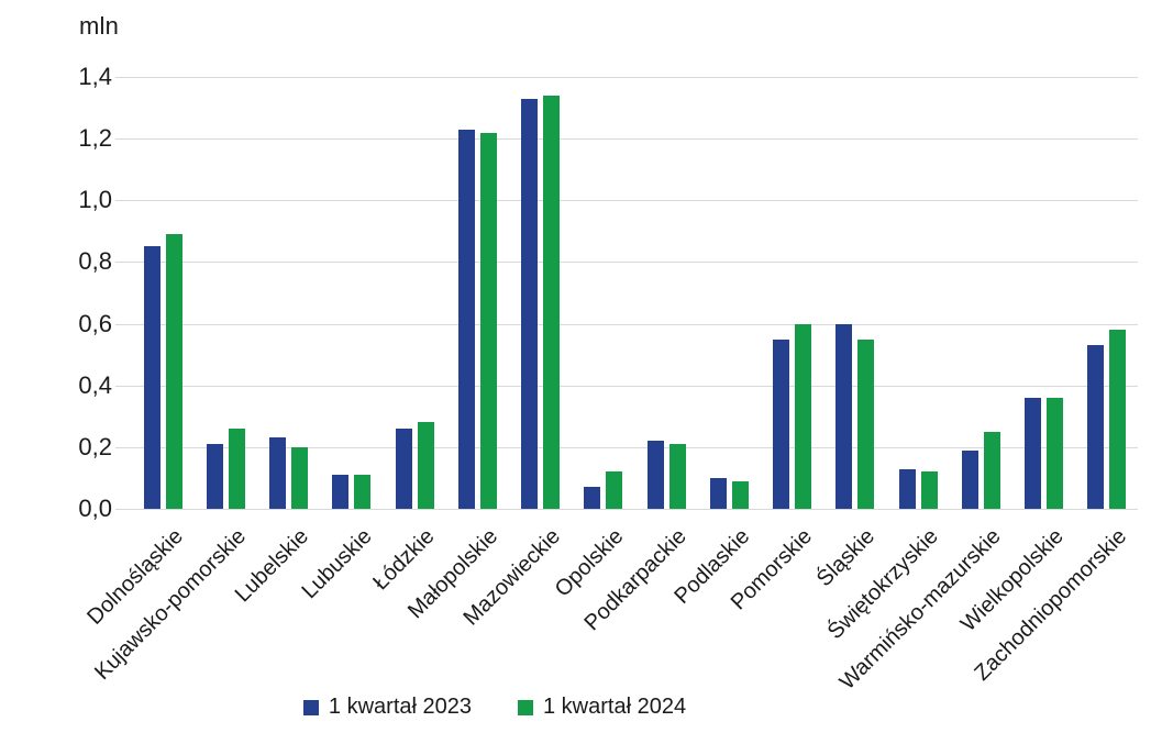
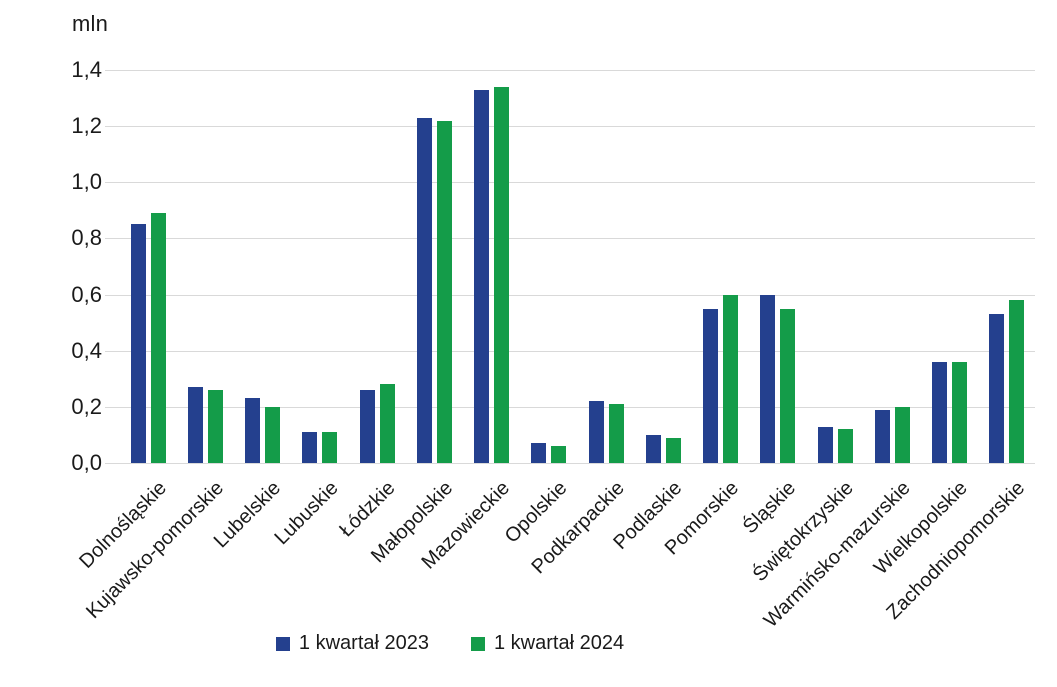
1 kwartał 2023/Kujawsko-pomorskie: 0,21 -> 0,27
1 kwartał 2024/Opolskie: 0,12 -> 0,06
1 kwartał 2024/Warmińsko-mazurskie: 0,25 -> 0,20
